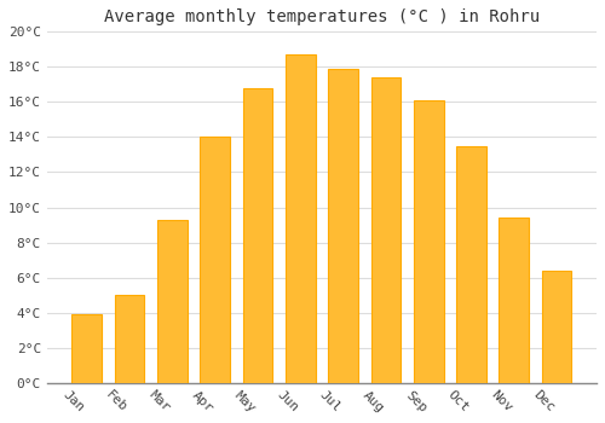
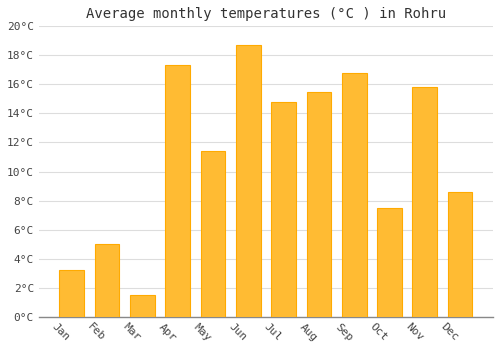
Jan: 3.9°C -> 3.2°C
Mar: 9.3°C -> 1.5°C
Apr: 14.0°C -> 17.3°C
May: 16.8°C -> 11.4°C
Jul: 17.9°C -> 14.8°C
Aug: 17.4°C -> 15.5°C
Sep: 16.1°C -> 16.8°C
Oct: 13.5°C -> 7.5°C
Nov: 9.4°C -> 15.8°C
Dec: 6.4°C -> 8.6°C
